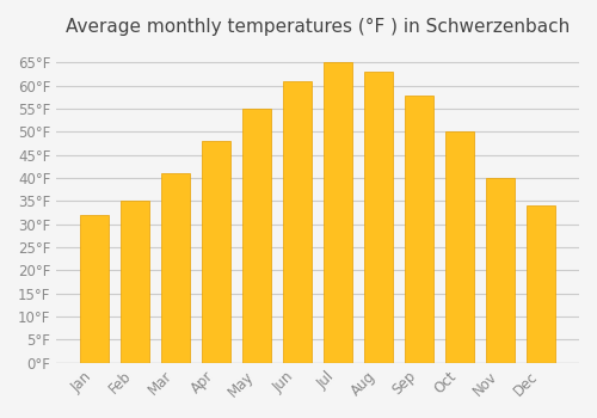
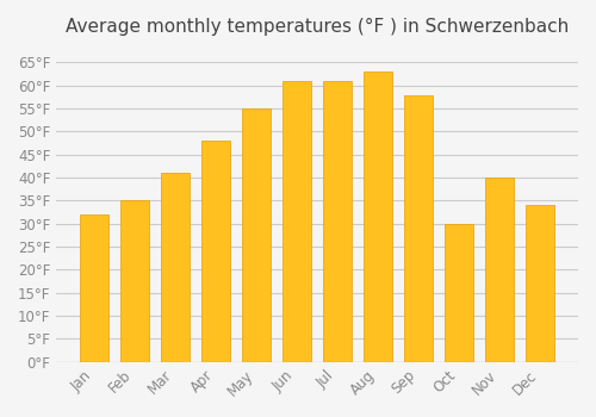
Jul: 65°F -> 61°F
Oct: 50°F -> 30°F
